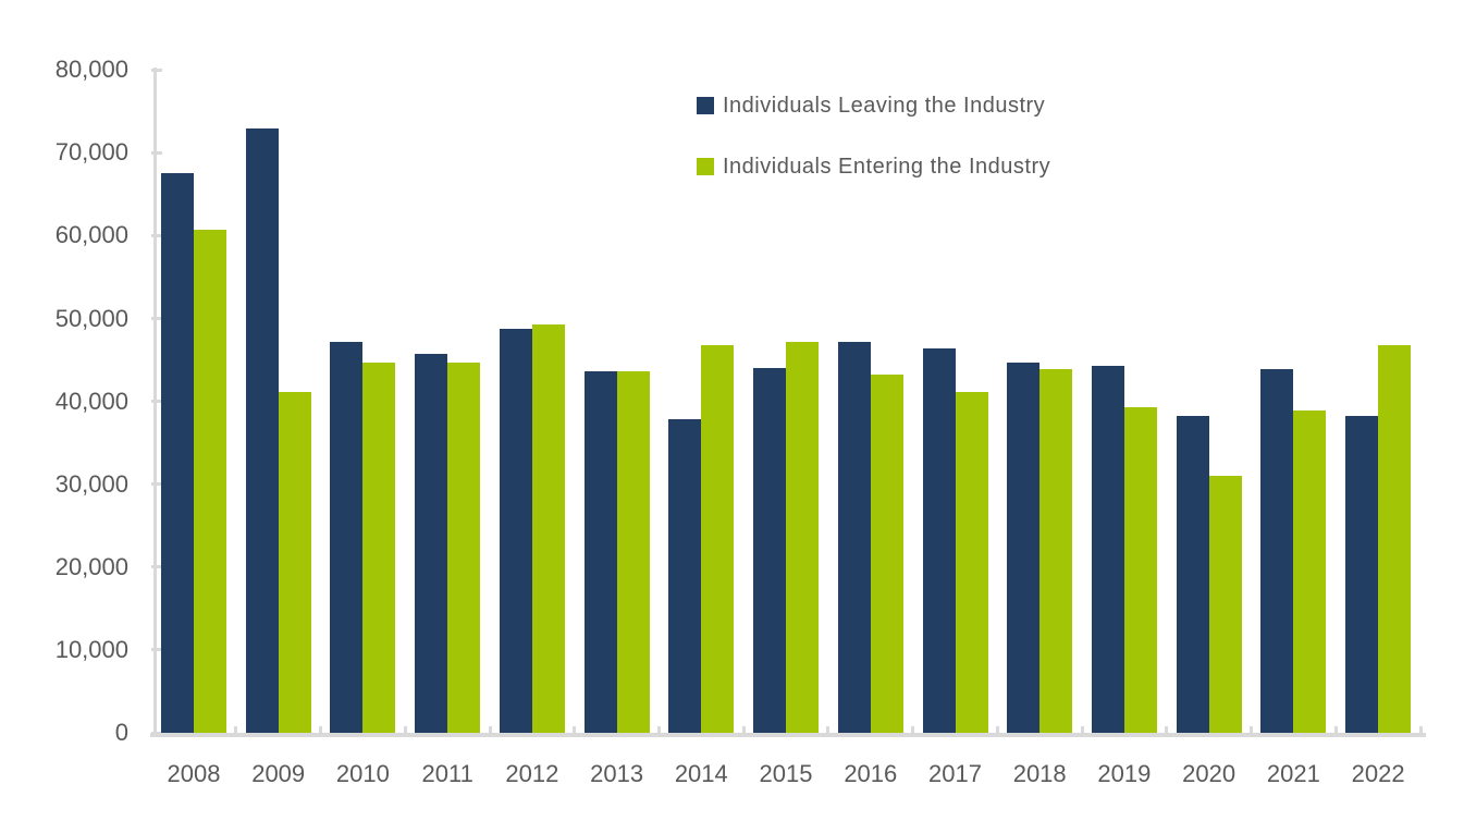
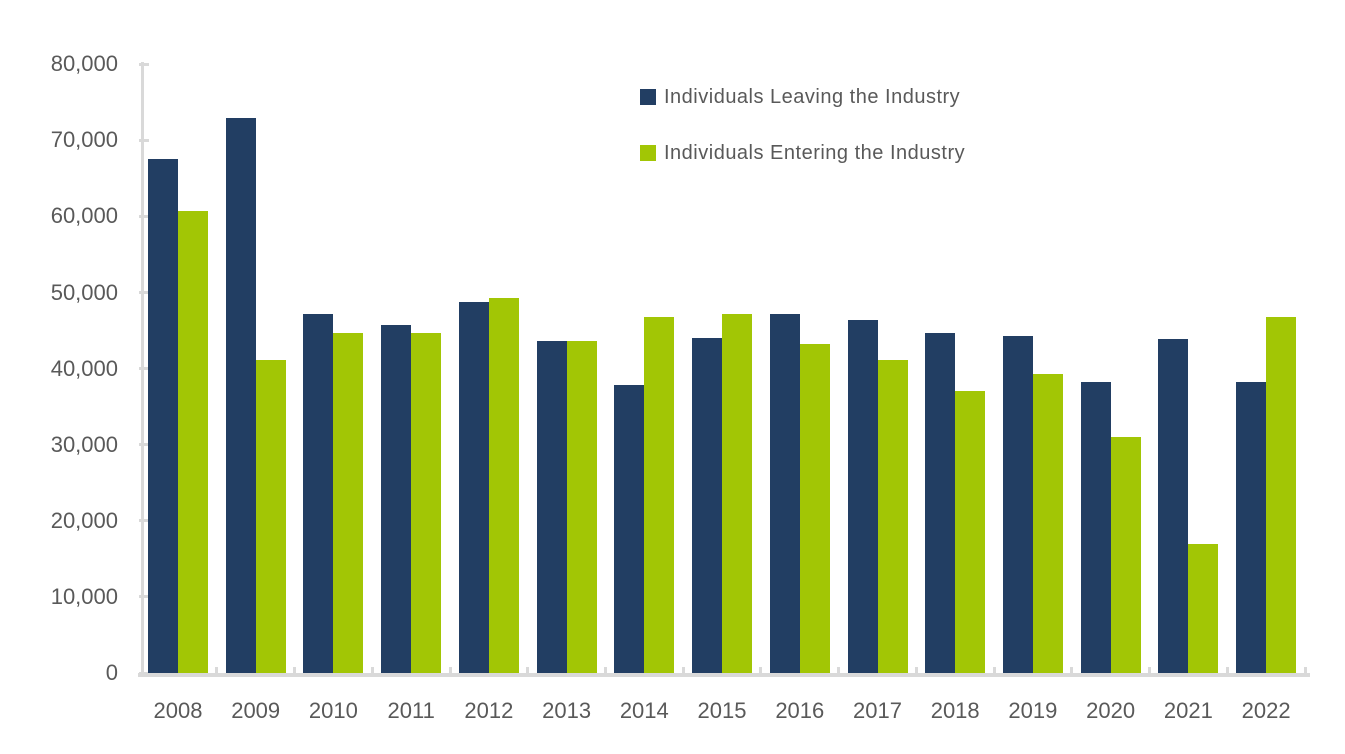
Individuals Entering the Industry/2018: 44000 -> 37000
Individuals Entering the Industry/2021: 39000 -> 17000
